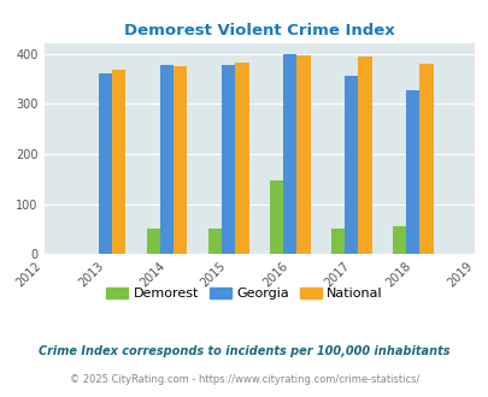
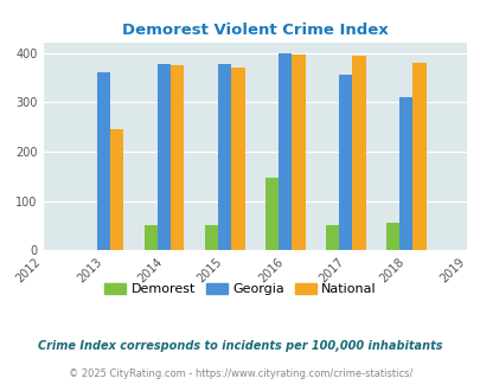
National/2013: 368 -> 245
National/2015: 383 -> 370
Georgia/2018: 328 -> 310
